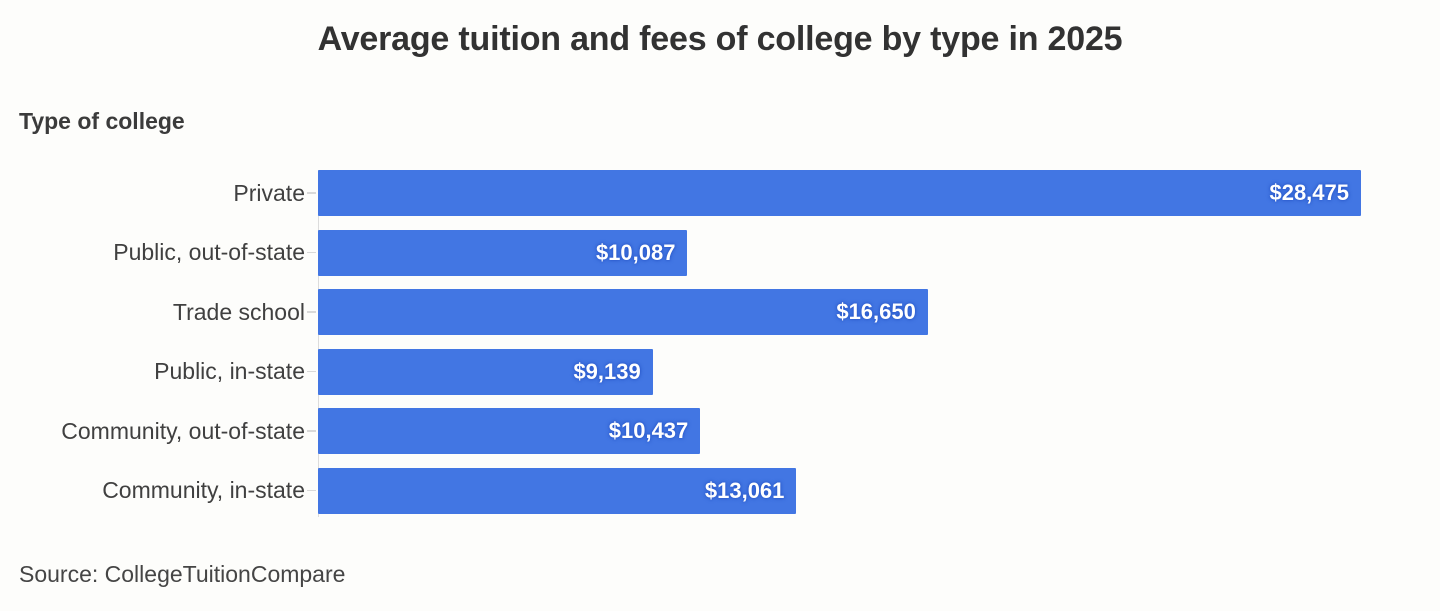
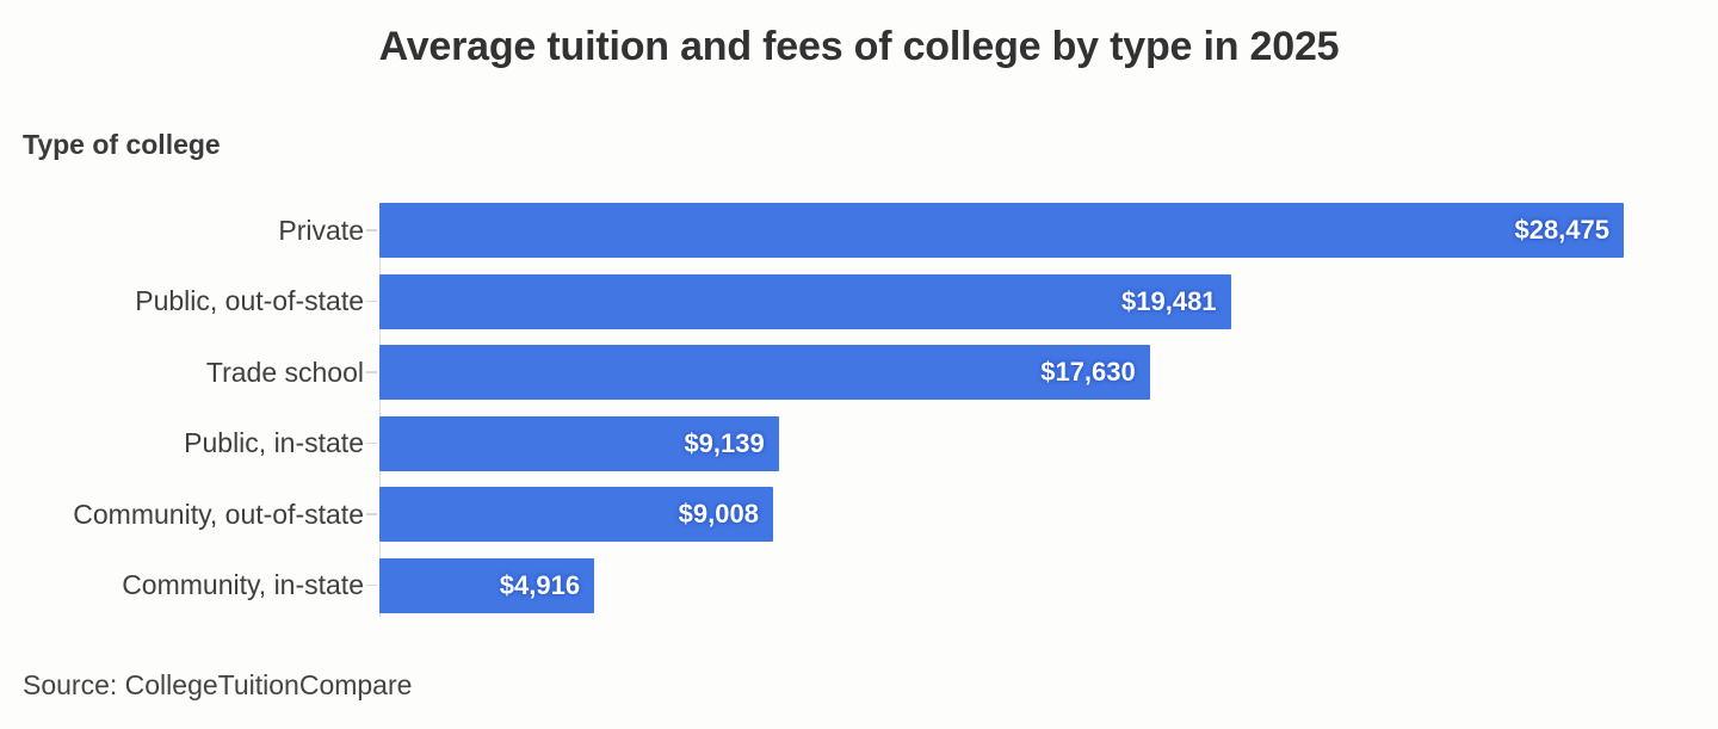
Public, out-of-state: $10,087 -> $19,481
Trade school: $16,650 -> $17,630
Community, out-of-state: $10,437 -> $9,008
Community, in-state: $13,061 -> $4,916
